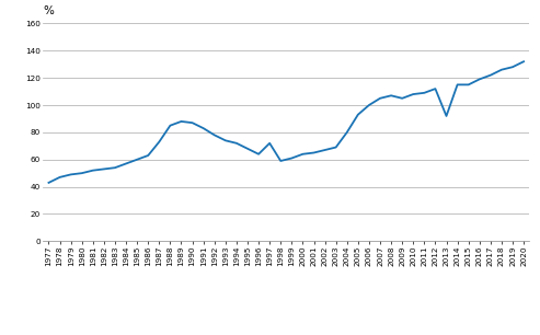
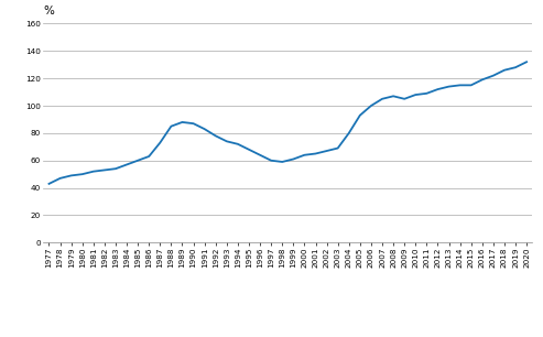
1997: 72 -> 60
2013: 92 -> 114
